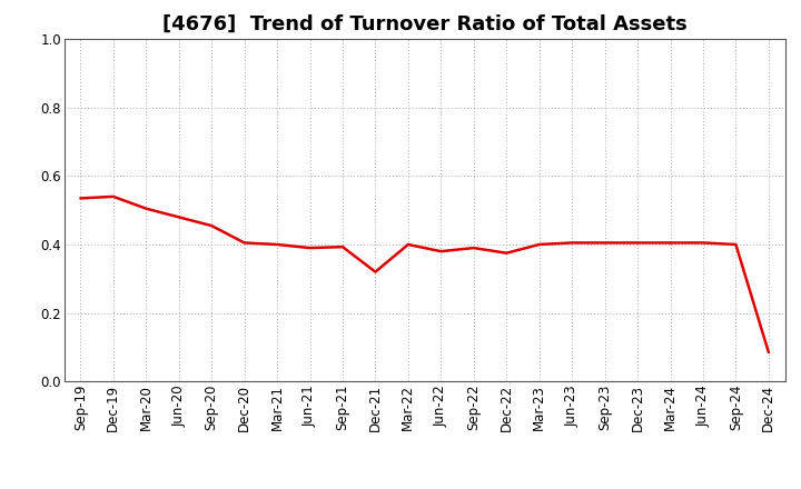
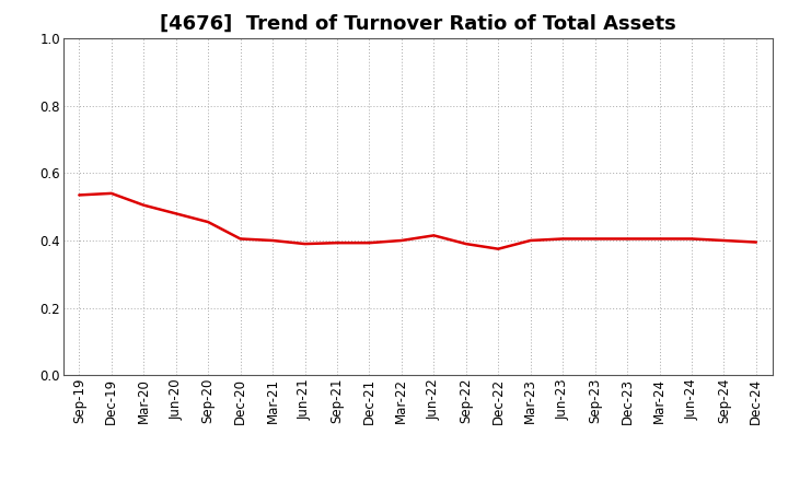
Dec-21: 0.320 -> 0.393
Jun-22: 0.380 -> 0.415
Dec-24: 0.085 -> 0.395
